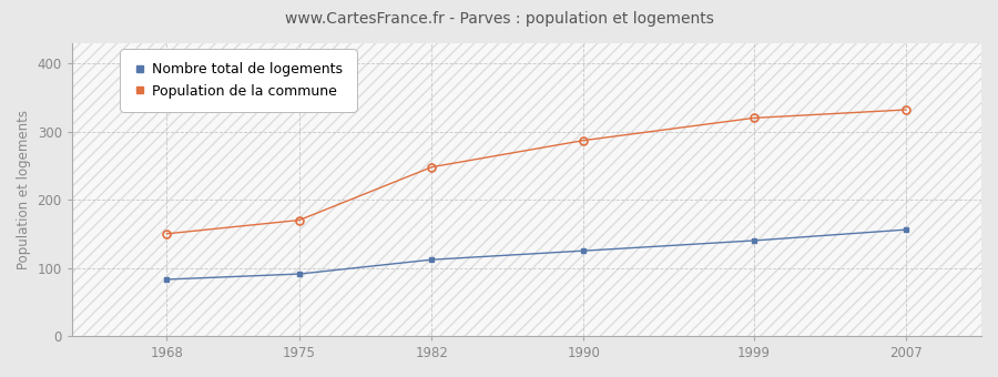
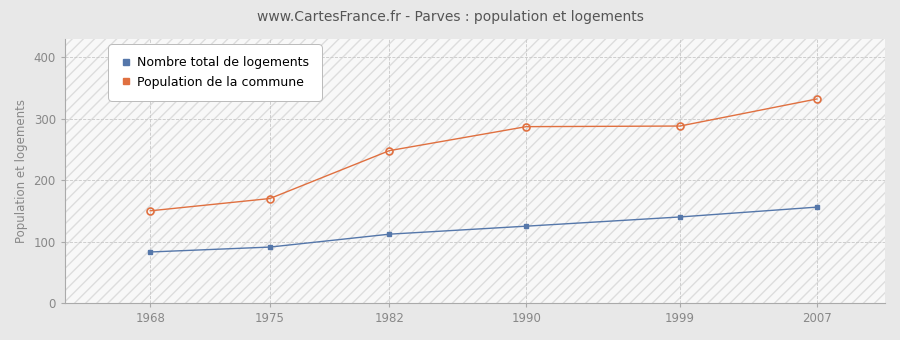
Population de la commune/1999: 320 -> 288
